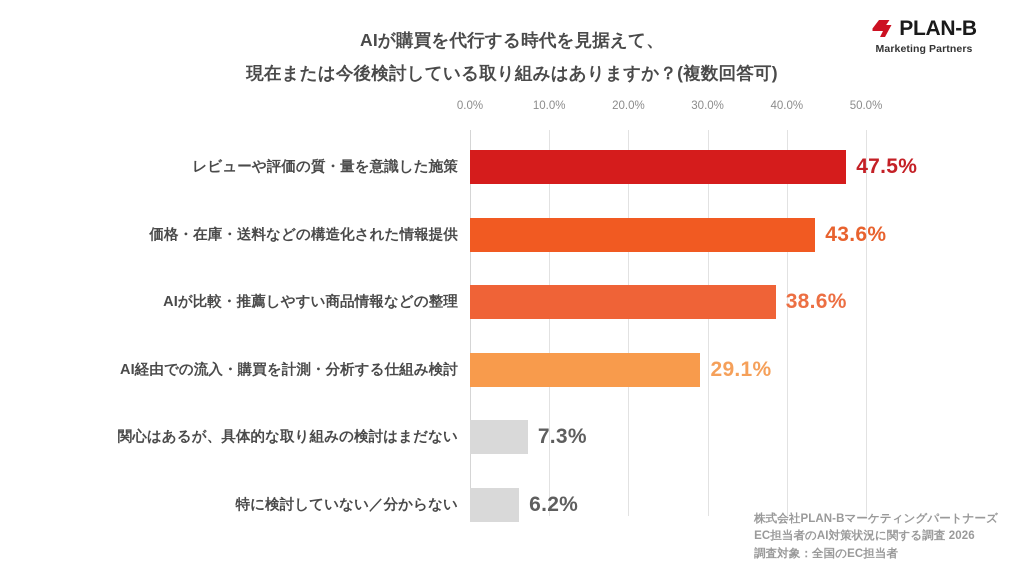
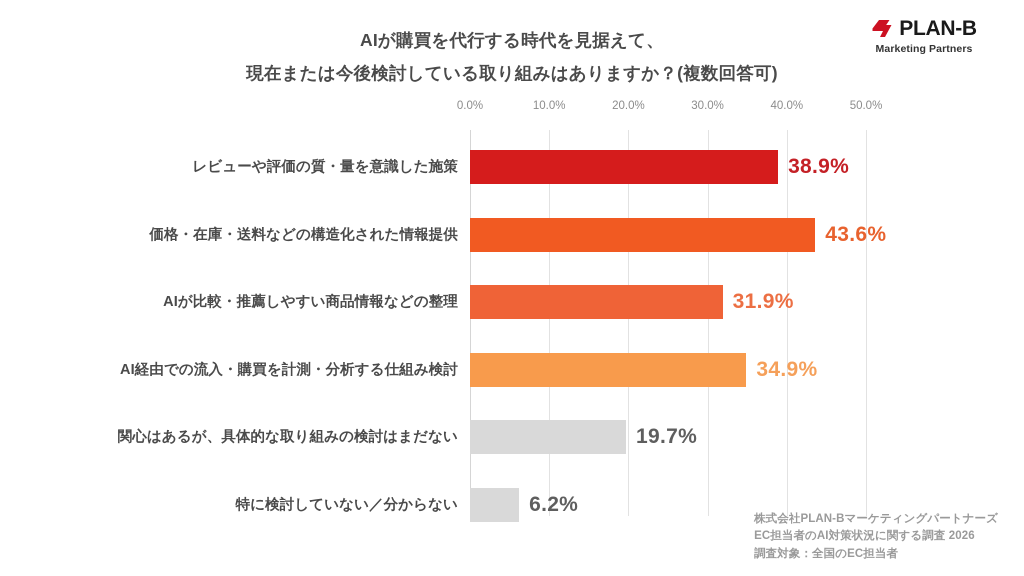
レビューや評価の質・量を意識した施策: 47.5% -> 38.9%
AIが比較・推薦しやすい商品情報などの整理: 38.6% -> 31.9%
AI経由での流入・購買を計測・分析する仕組み検討: 29.1% -> 34.9%
関心はあるが、具体的な取り組みの検討はまだない: 7.3% -> 19.7%
